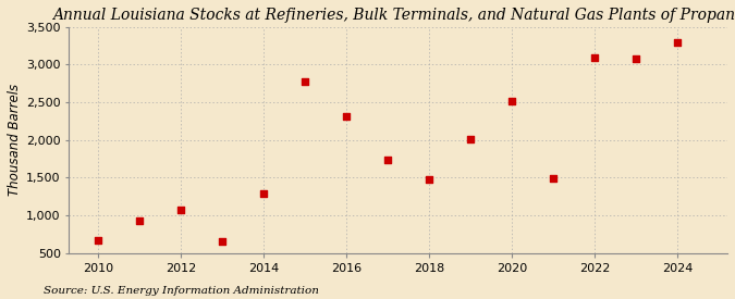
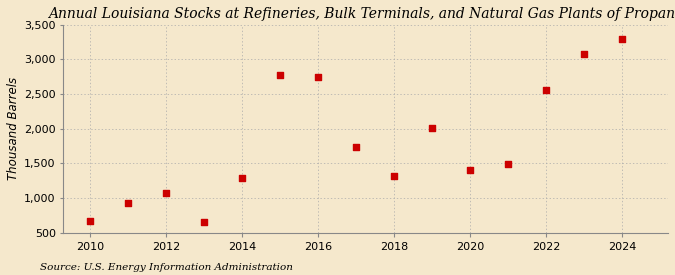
2016: 2,320 -> 2,750
2018: 1,480 -> 1,310
2020: 2,520 -> 1,410
2022: 3,100 -> 2,560
